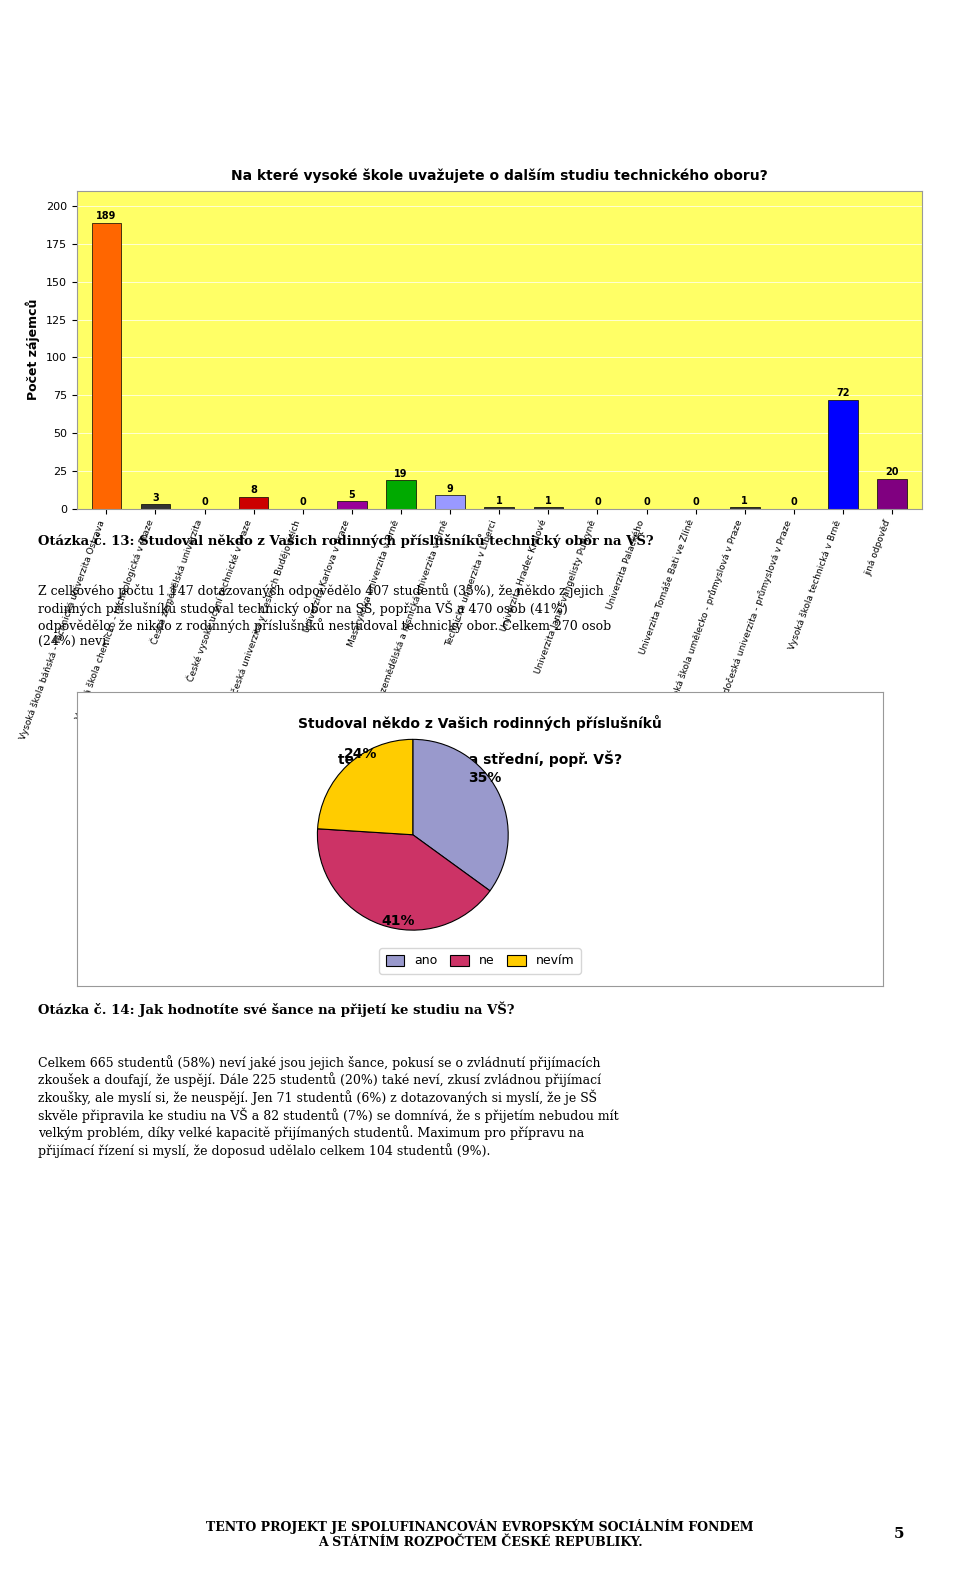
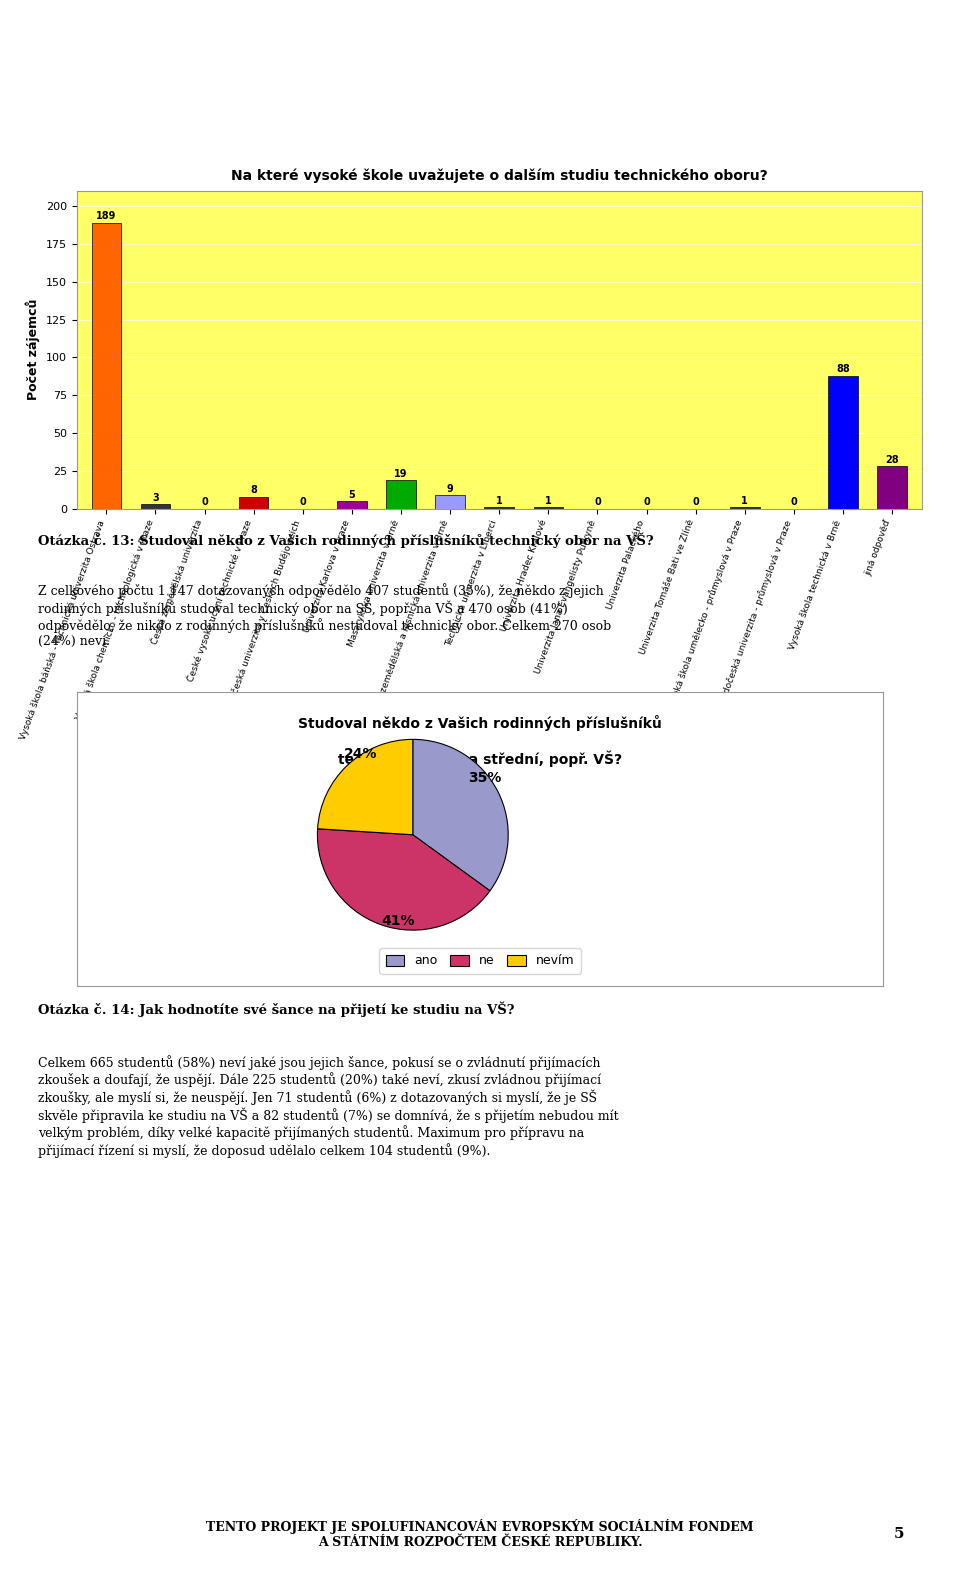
Vysoká škola technická v Brně: 72 -> 88
jiná odpověď: 20 -> 28
